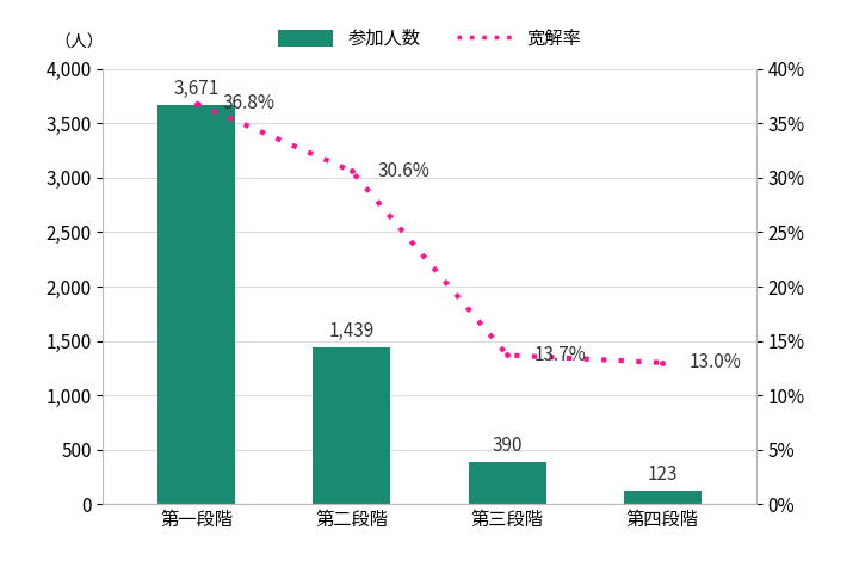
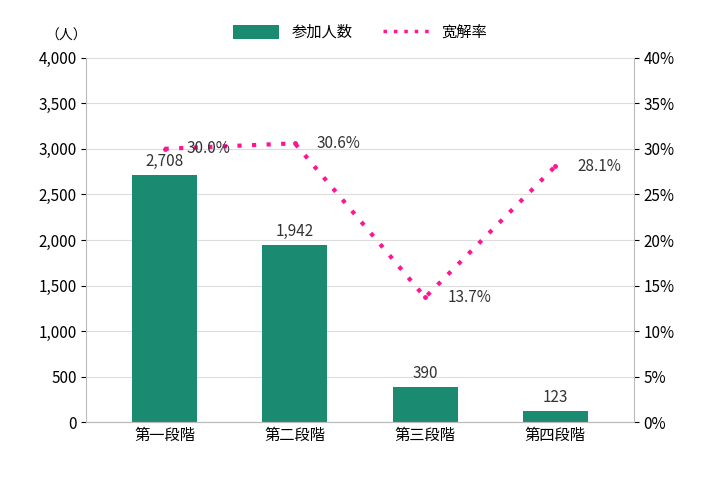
参加人数/第一段階: 3,671 -> 2,708
宽解率/第一段階: 36.8% -> 30.0%
参加人数/第二段階: 1,439 -> 1,942
宽解率/第四段階: 13.0% -> 28.1%
